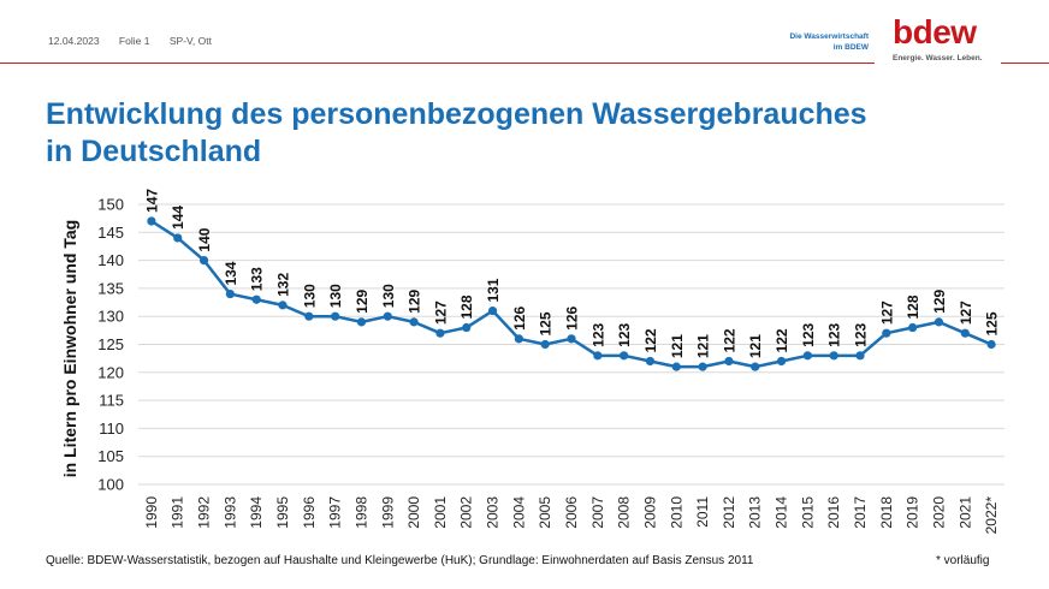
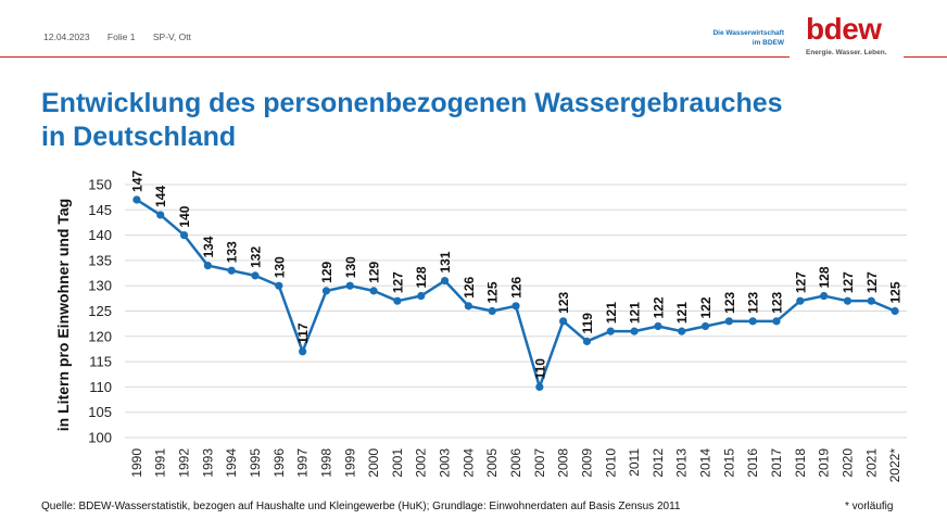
1997: 130 -> 117
2007: 123 -> 110
2009: 122 -> 119
2020: 129 -> 127
